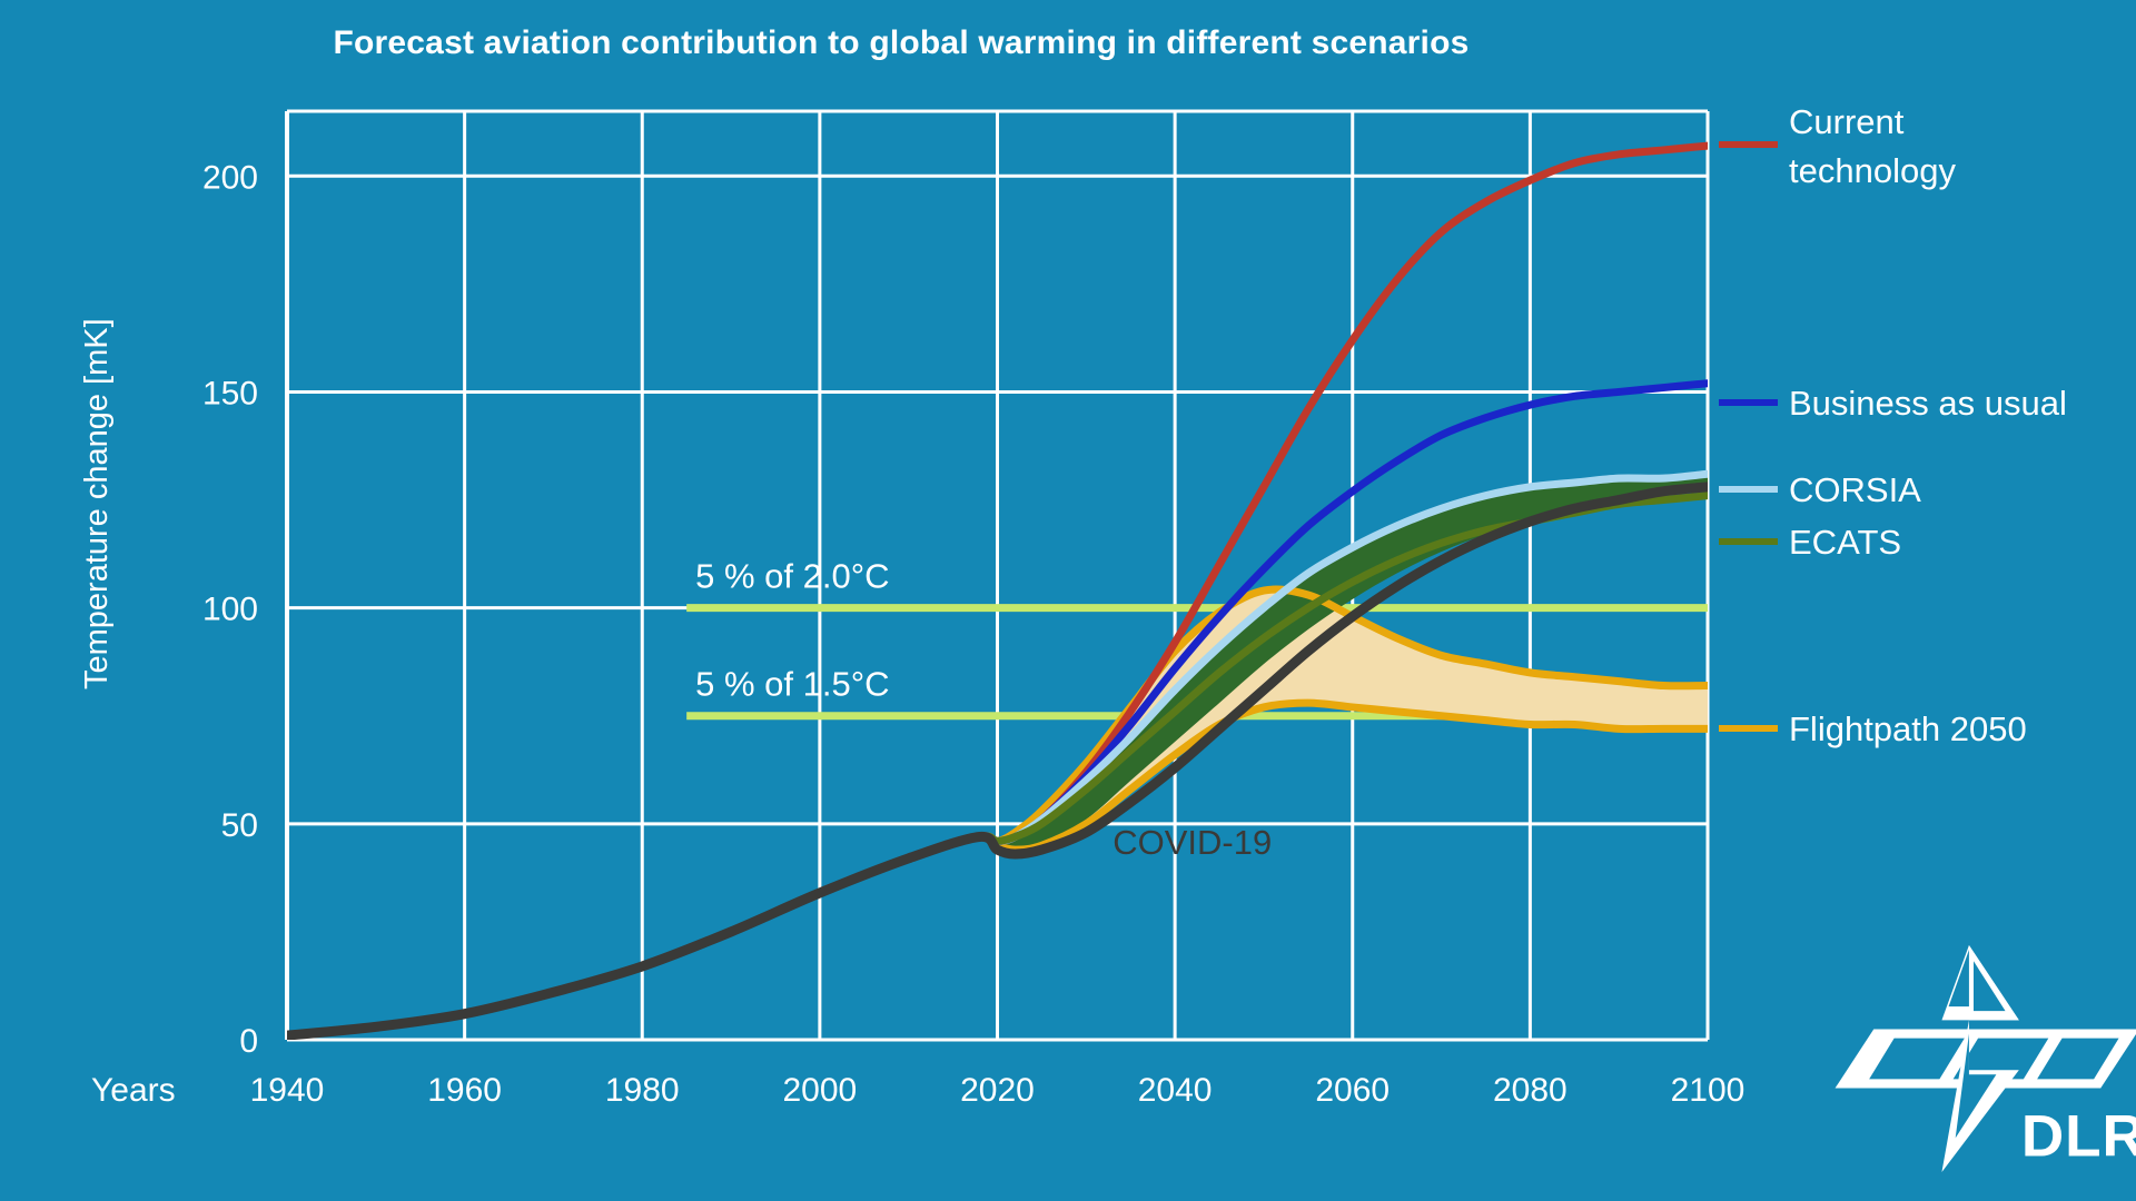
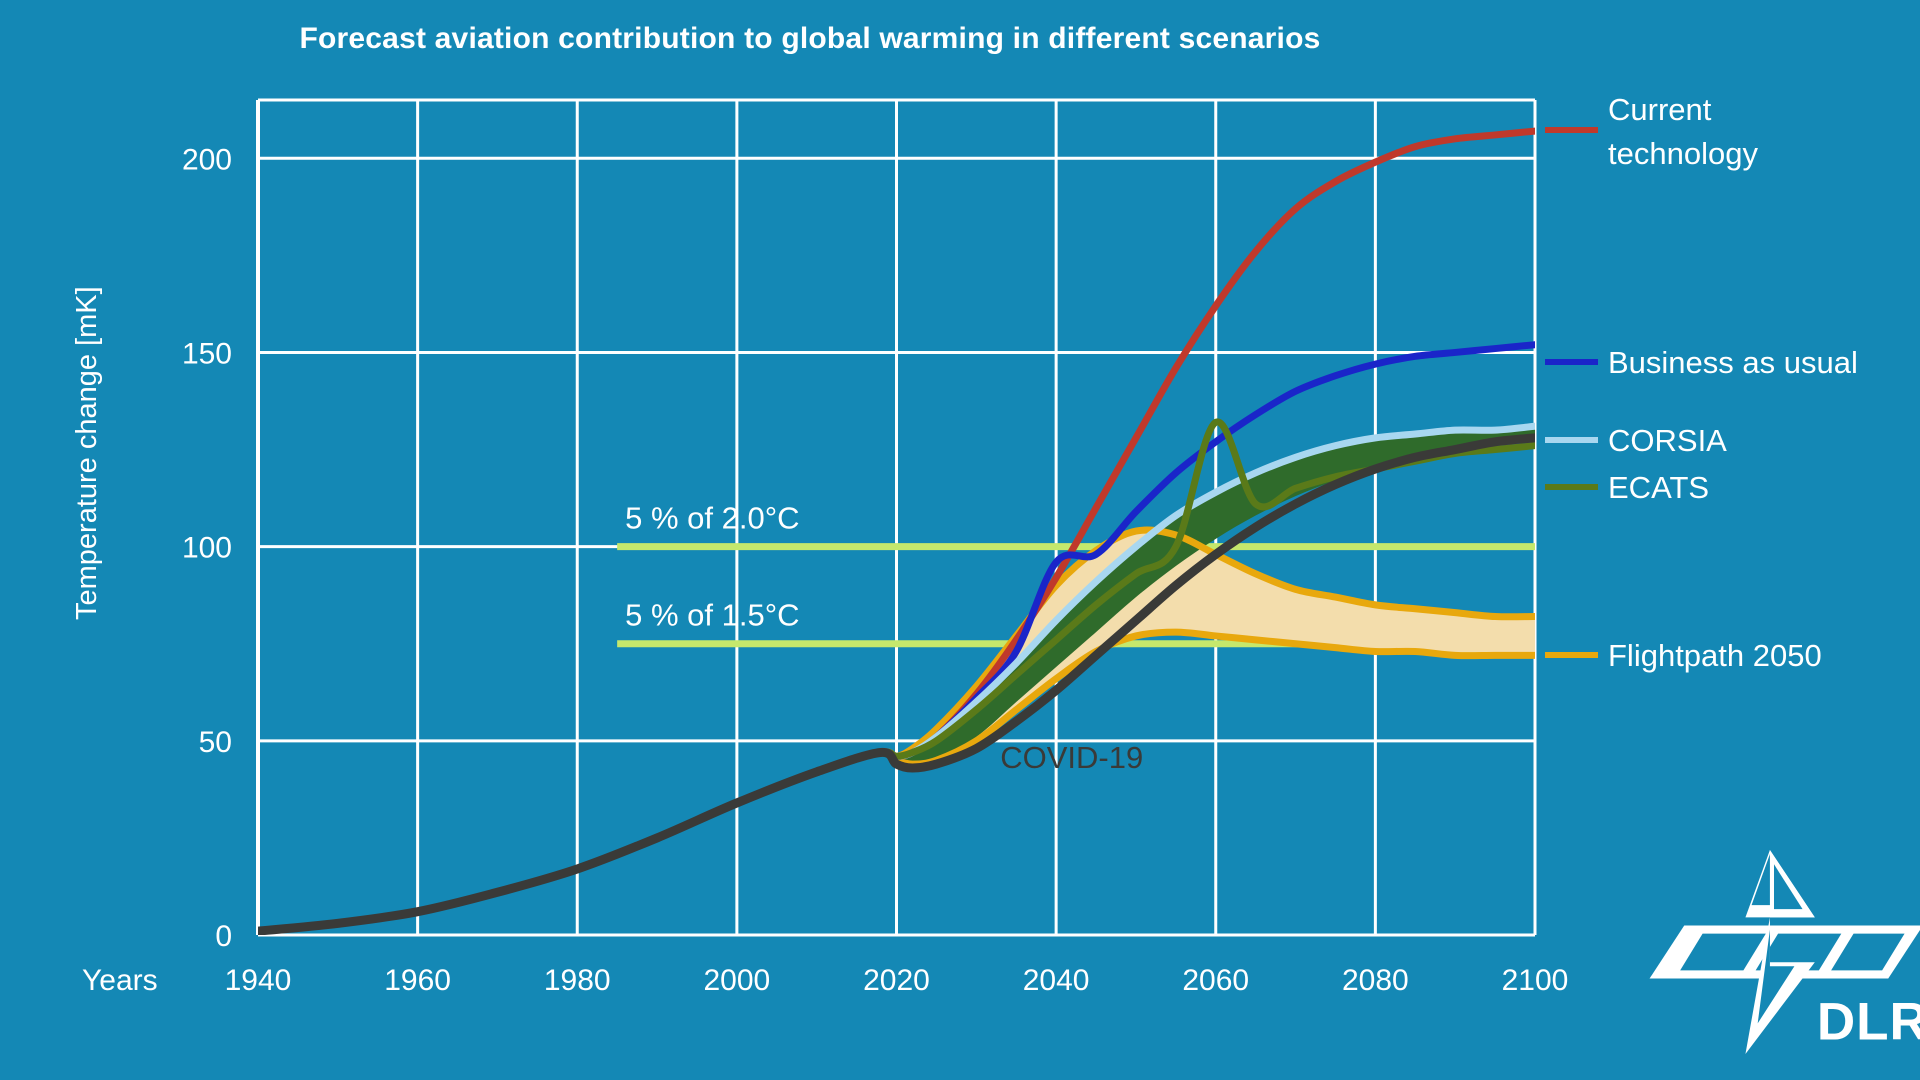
Business as usual/2040: 86 -> 96
ECATS/2060: 106 -> 132
